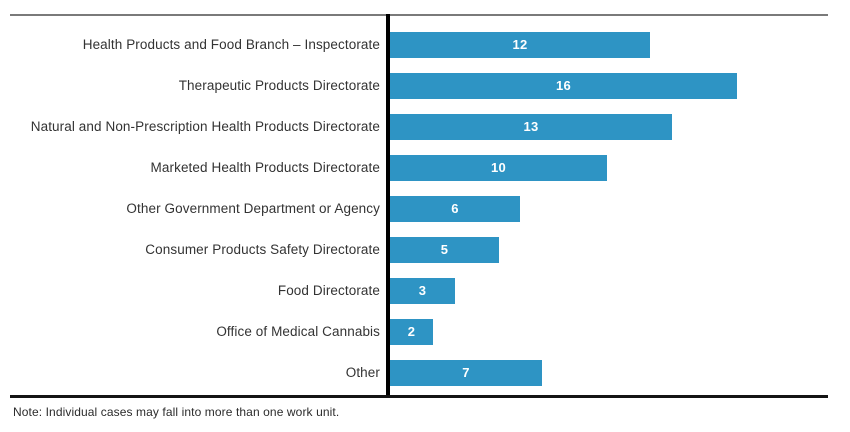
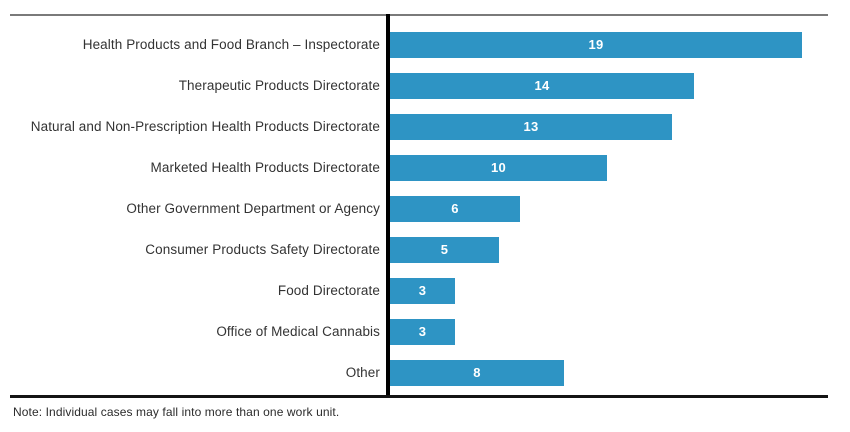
Health Products and Food Branch – Inspectorate: 12 -> 19
Therapeutic Products Directorate: 16 -> 14
Office of Medical Cannabis: 2 -> 3
Other: 7 -> 8
